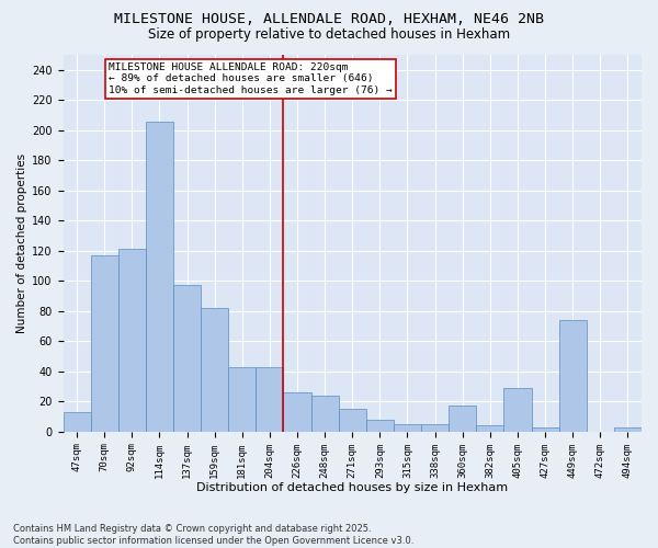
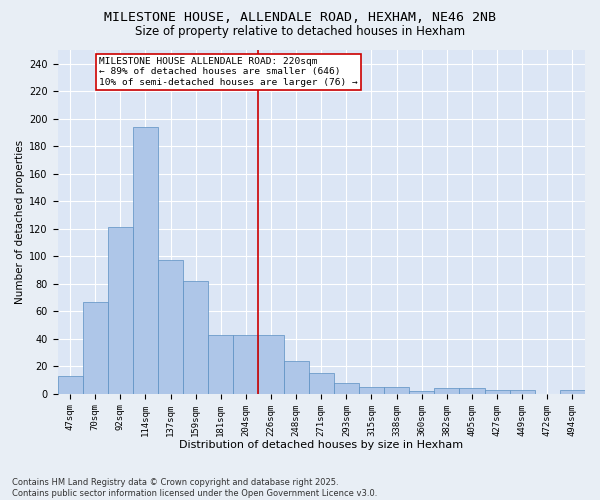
70sqm: 117 -> 67
114sqm: 206 -> 194
226sqm: 26 -> 43
360sqm: 17 -> 2
405sqm: 29 -> 4
449sqm: 74 -> 3
